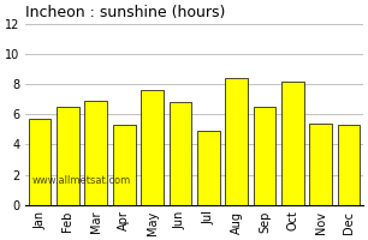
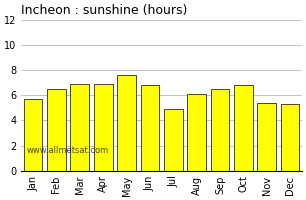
Apr: 5.3 -> 6.9
Aug: 8.4 -> 6.1
Oct: 8.2 -> 6.8
